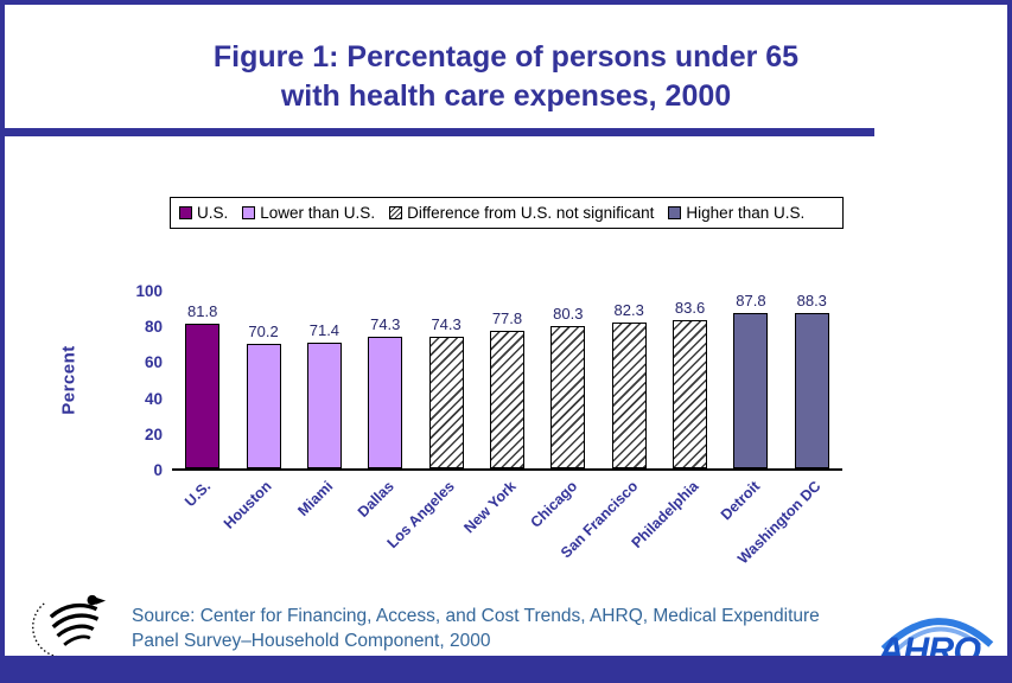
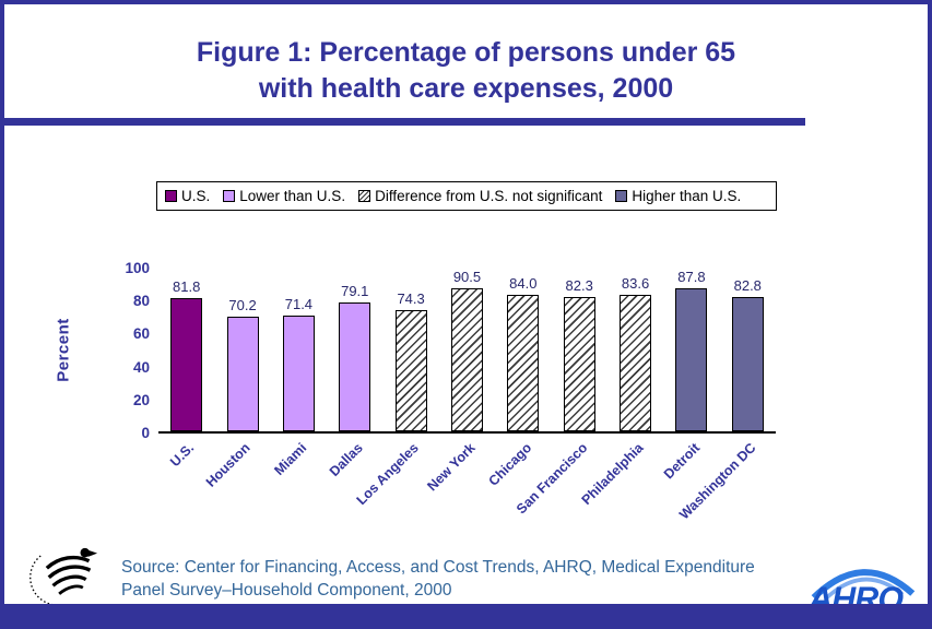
Dallas: 74.3 -> 79.1
New York: 77.8 -> 90.5
Chicago: 80.3 -> 84.0
Washington DC: 88.3 -> 82.8
